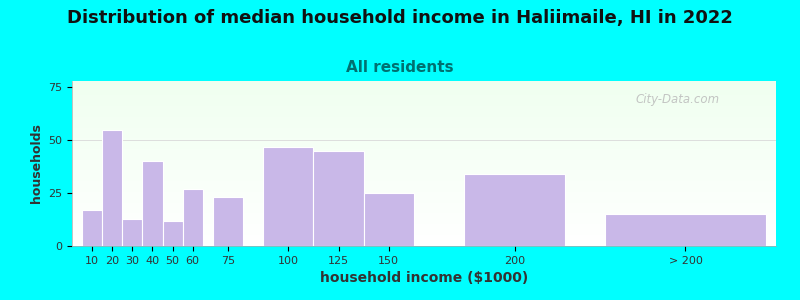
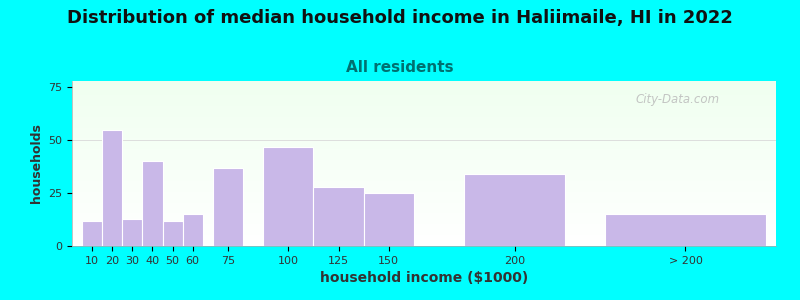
10: 17 -> 12
60: 27 -> 15
75: 23 -> 37
125: 45 -> 28
